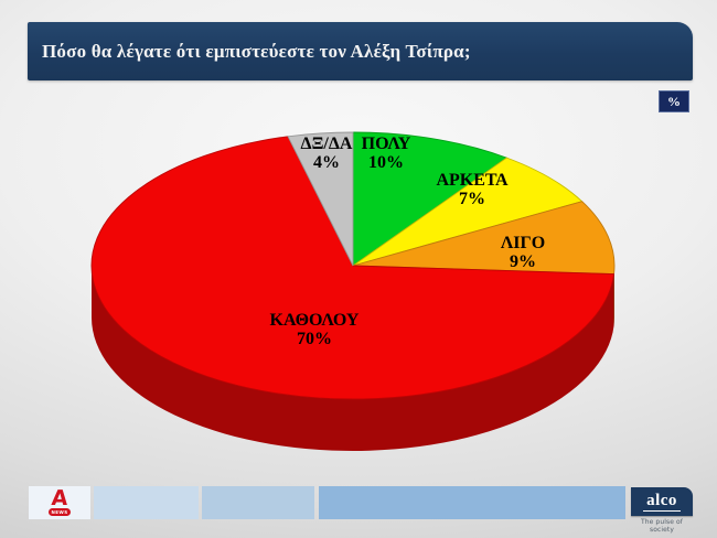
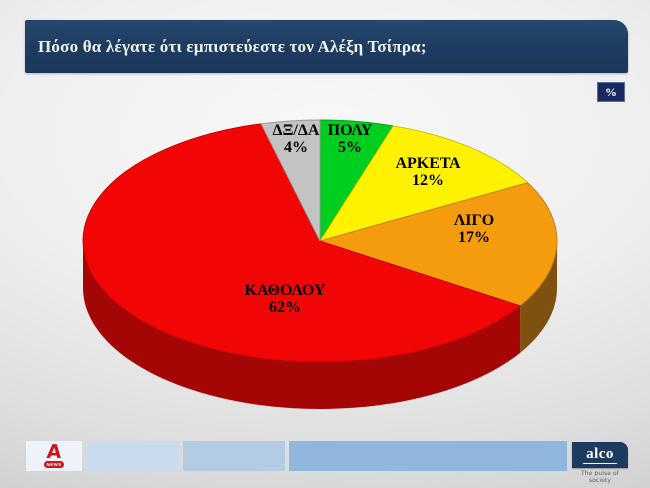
ΠΟΛΥ: 10% -> 5%
ΑΡΚΕΤΑ: 7% -> 12%
ΛΙΓΟ: 9% -> 17%
ΚΑΘΟΛΟΥ: 70% -> 62%
